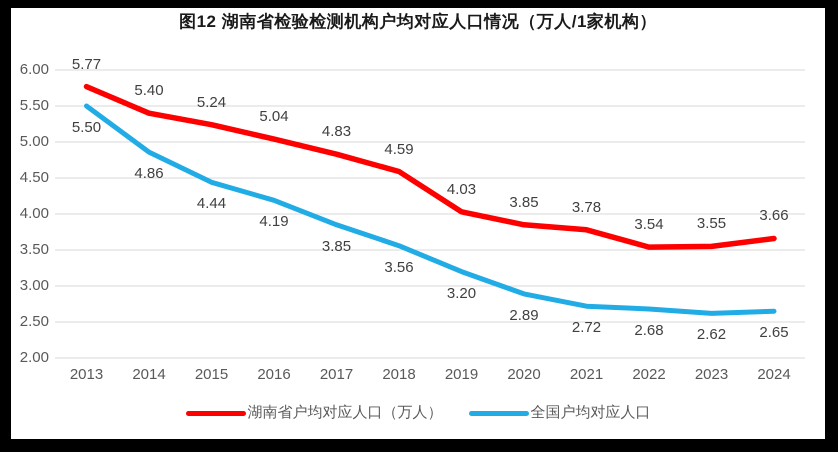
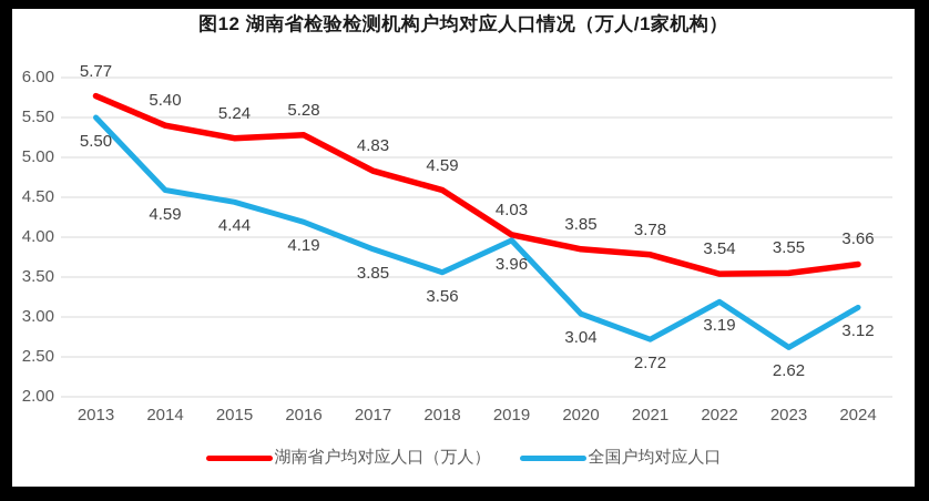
全国户均对应人口/2014: 4.86 -> 4.59
湖南省户均对应人口（万人）/2016: 5.04 -> 5.28
全国户均对应人口/2019: 3.20 -> 3.96
全国户均对应人口/2020: 2.89 -> 3.04
全国户均对应人口/2022: 2.68 -> 3.19
全国户均对应人口/2024: 2.65 -> 3.12
